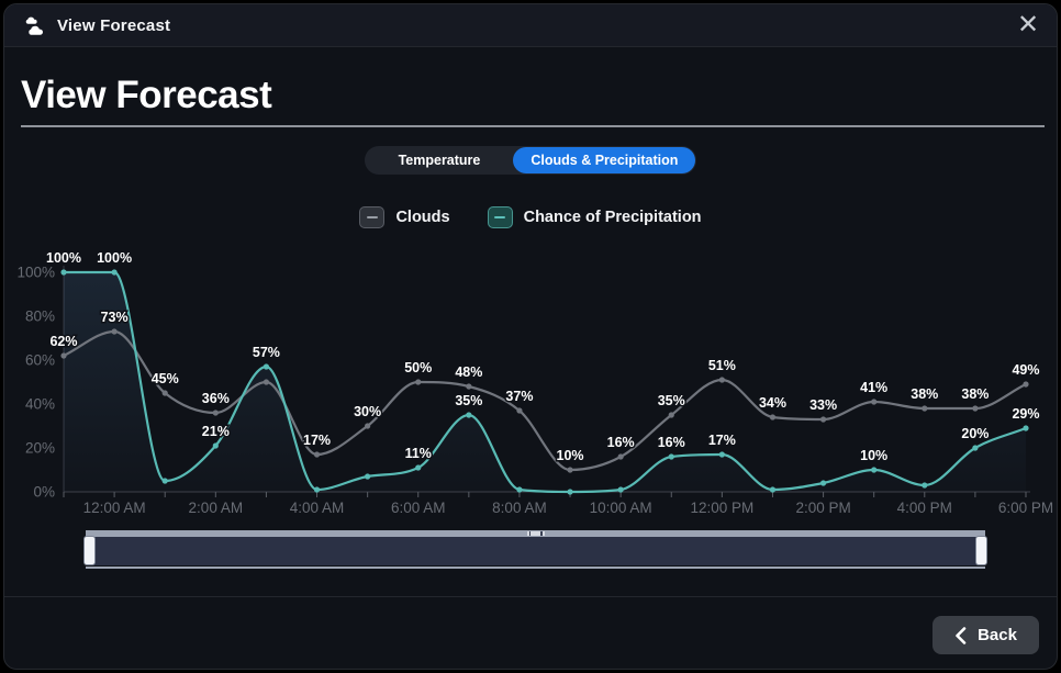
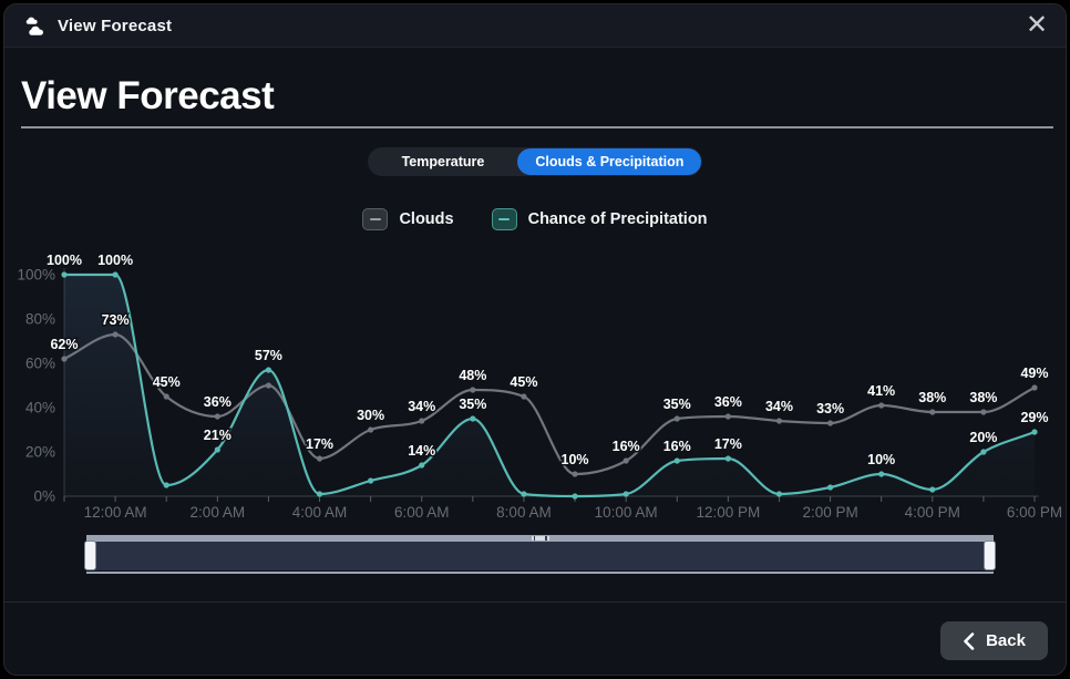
Clouds/6:00 AM: 50% -> 34%
Chance of Precipitation/6:00 AM: 11% -> 14%
Clouds/8:00 AM: 37% -> 45%
Clouds/12:00 PM: 51% -> 36%
